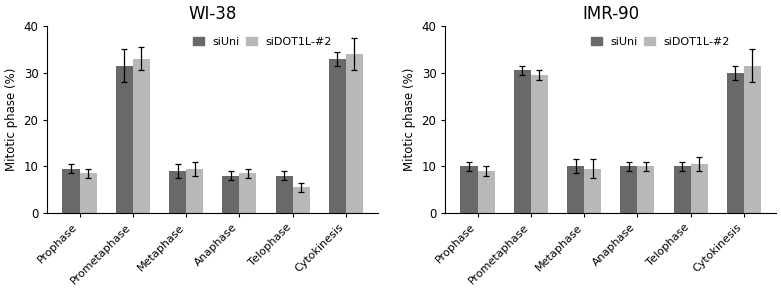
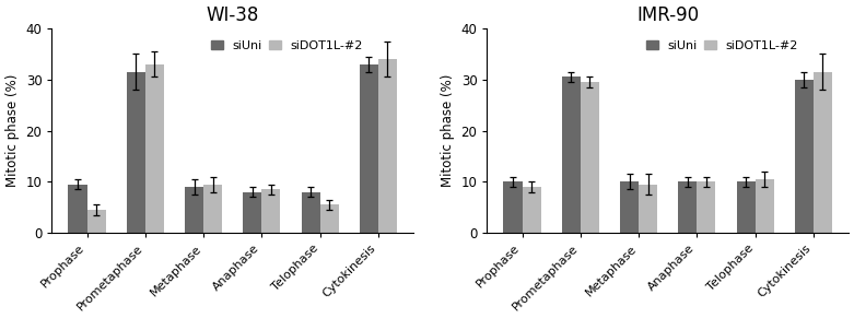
WI-38/siDOT1L-#2/Prophase: 8.5 -> 4.5
